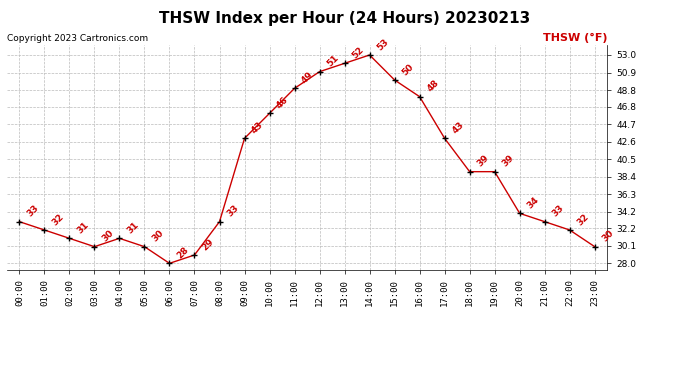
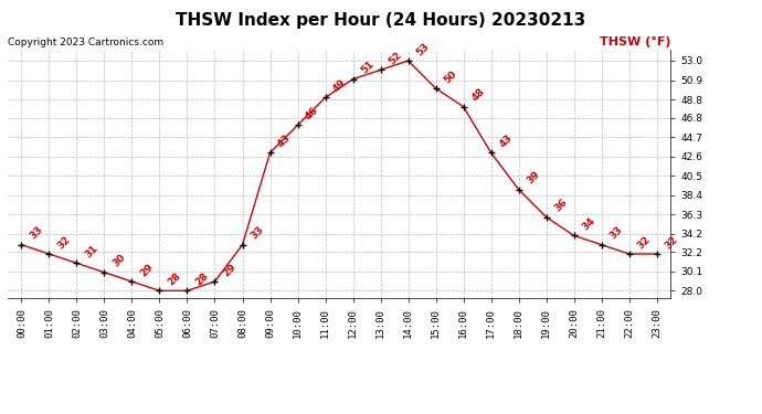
04:00: 31 -> 29
05:00: 30 -> 28
19:00: 39 -> 36
23:00: 30 -> 32
